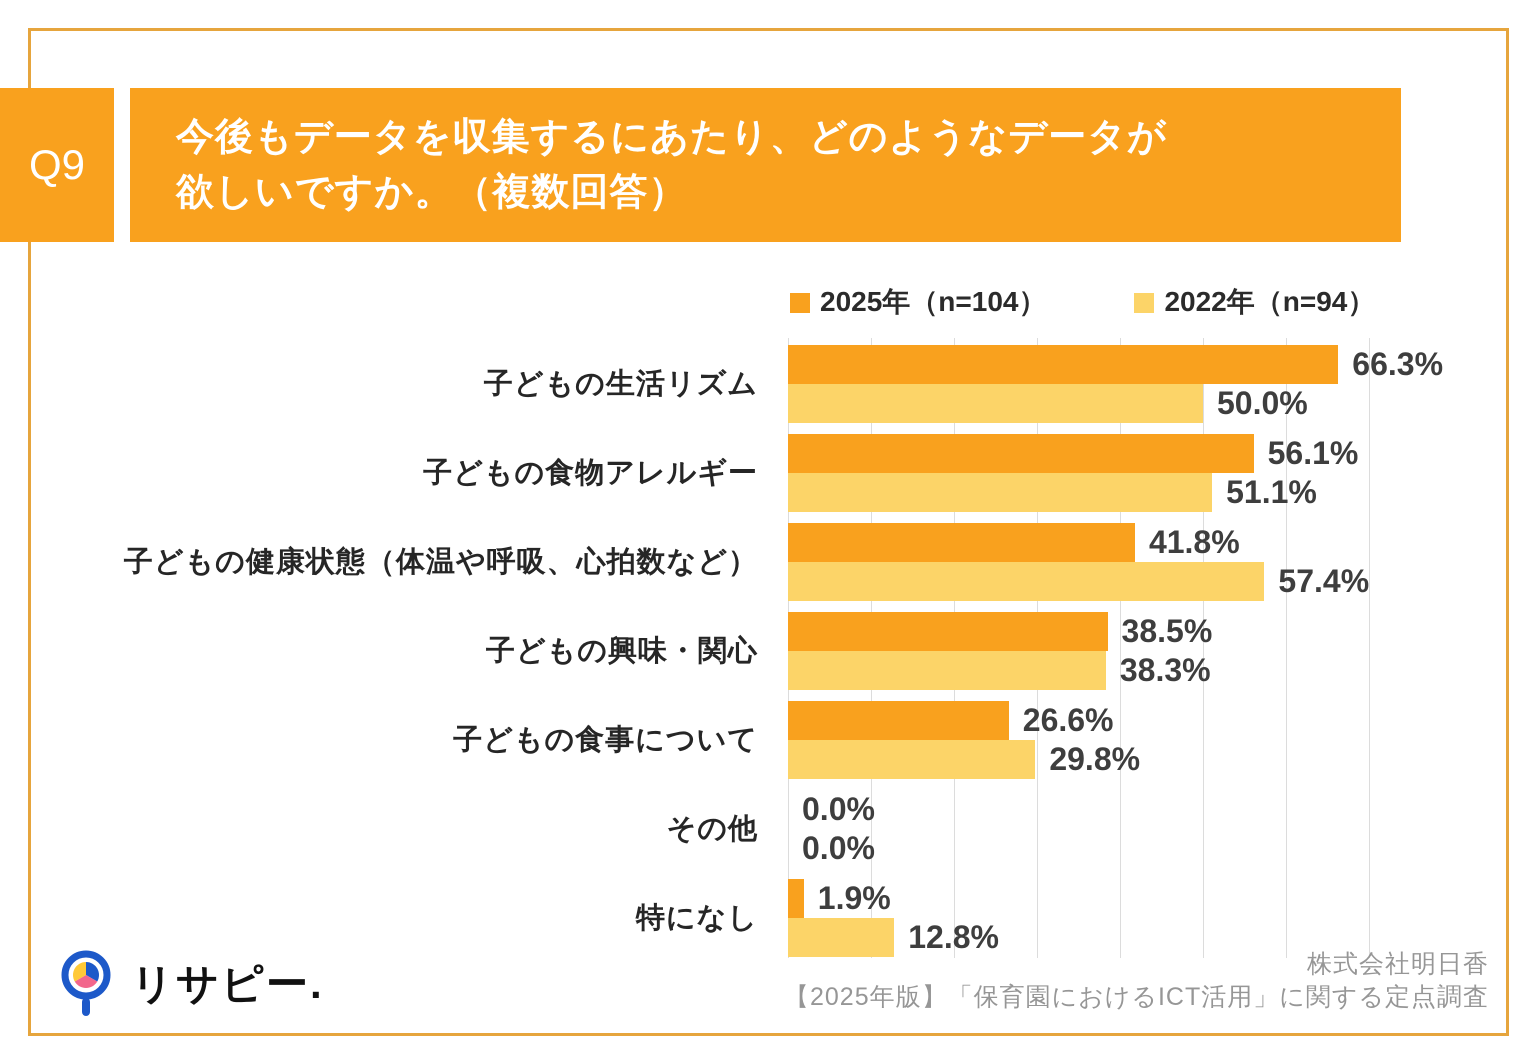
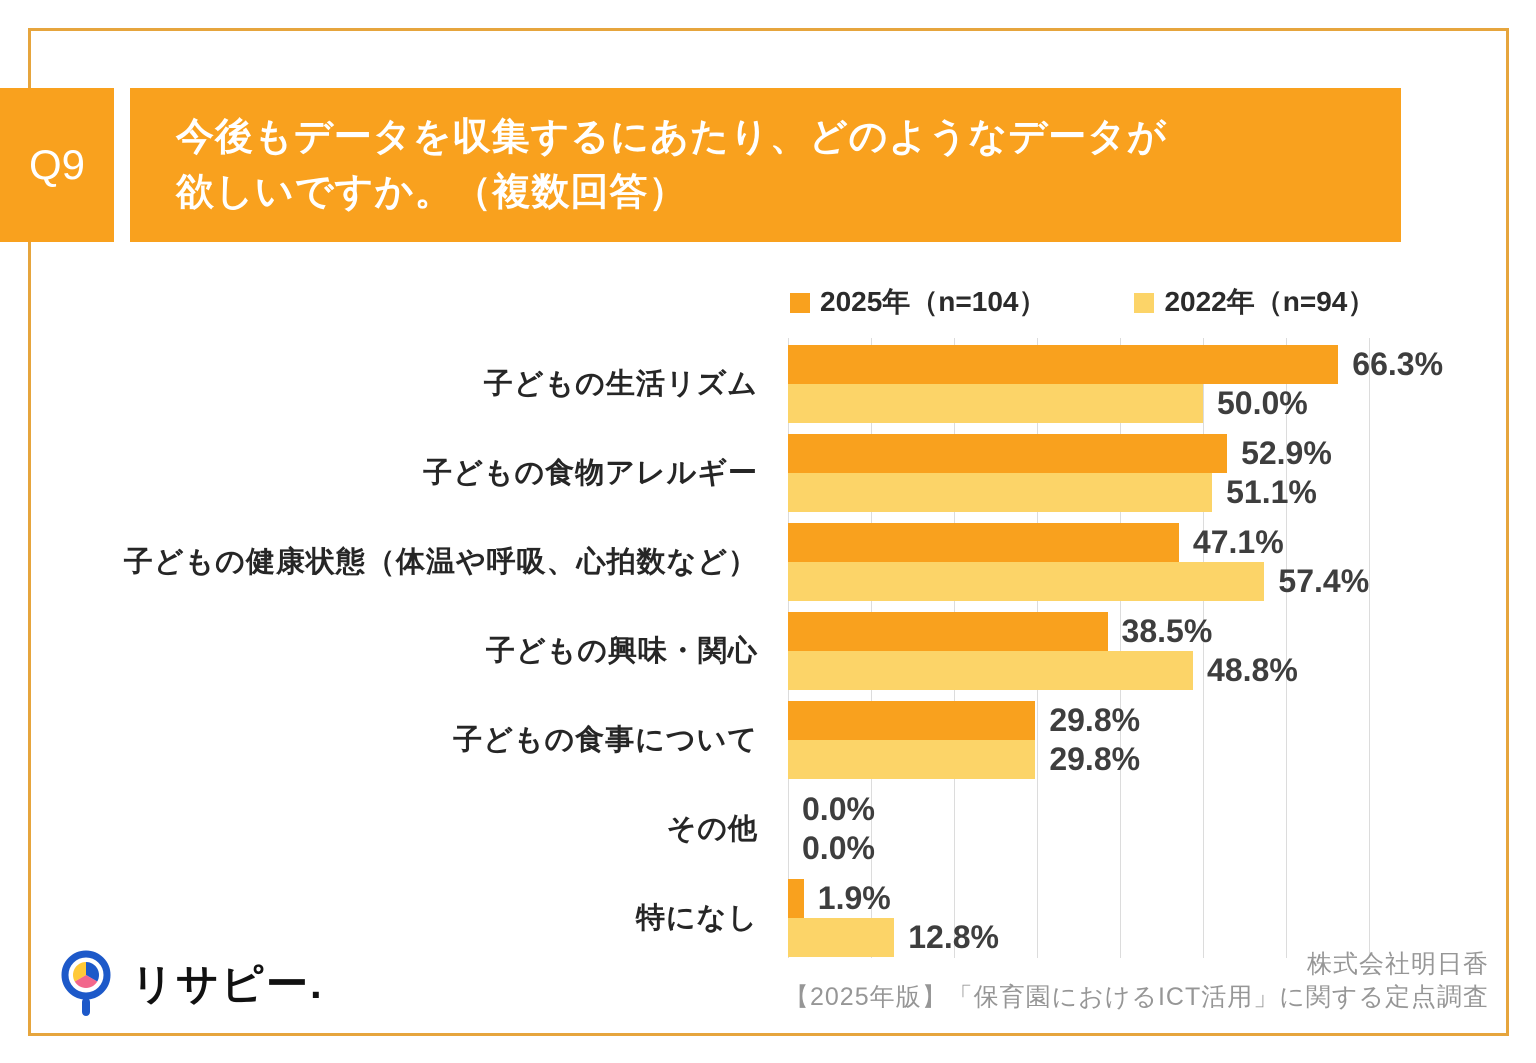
2025年（n=104）/子どもの食物アレルギー: 56.1% -> 52.9%
2025年（n=104）/子どもの健康状態（体温や呼吸、心拍数など）: 41.8% -> 47.1%
2022年（n=94）/子どもの興味・関心: 38.3% -> 48.8%
2025年（n=104）/子どもの食事について: 26.6% -> 29.8%
